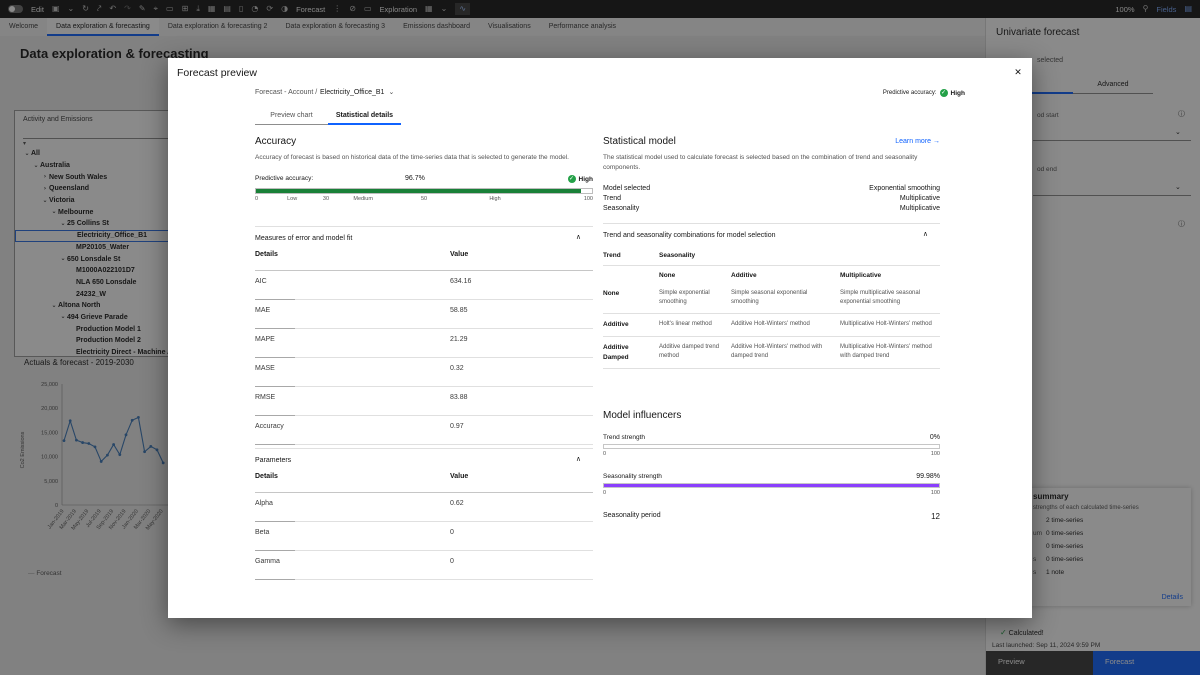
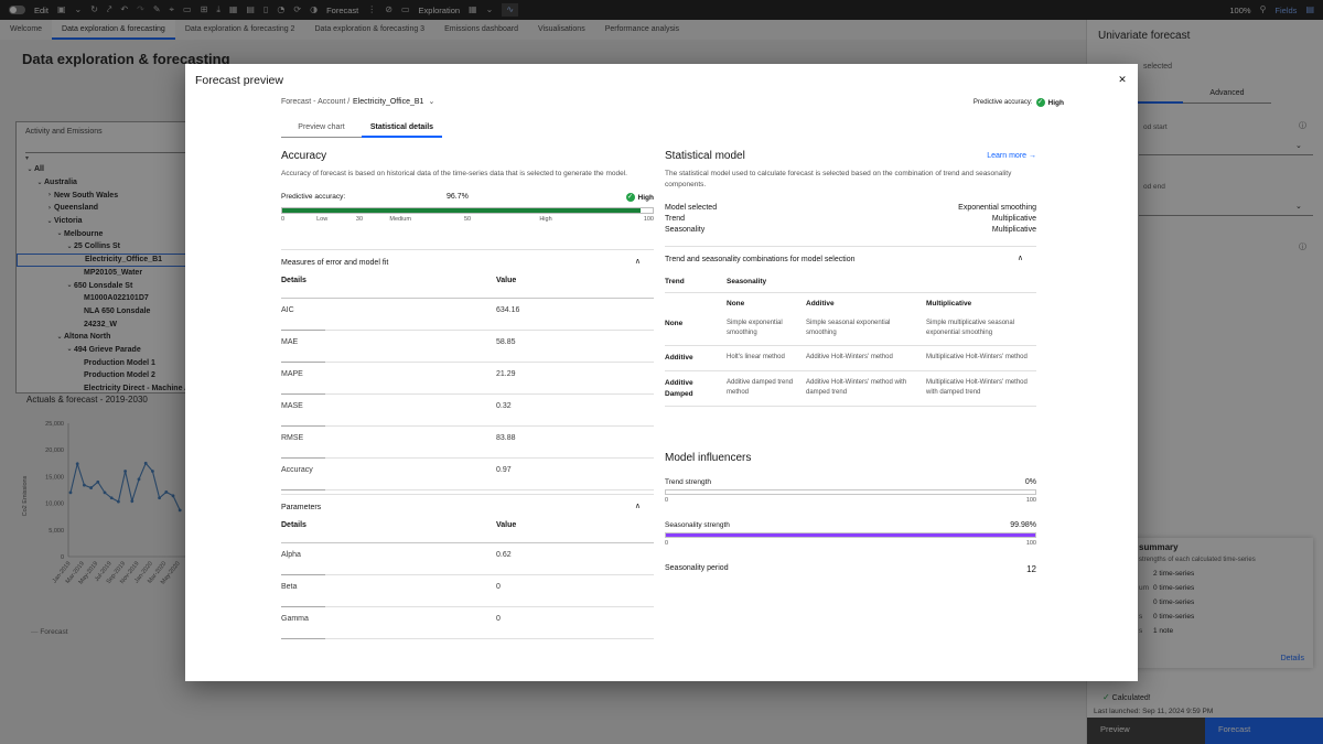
Jan-2019: 13000 -> 12000
May-2019: 13000 -> 14000
Jul-2019: 9000 -> 11000
Sep-2019: 12000 -> 16000
Jan-2020: 18000 -> 16000
